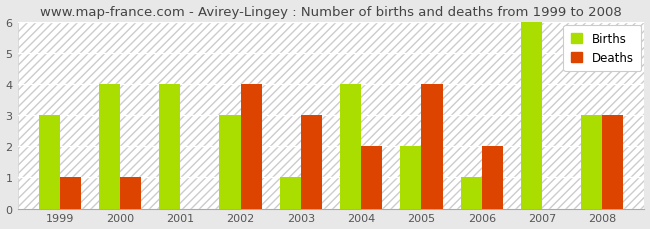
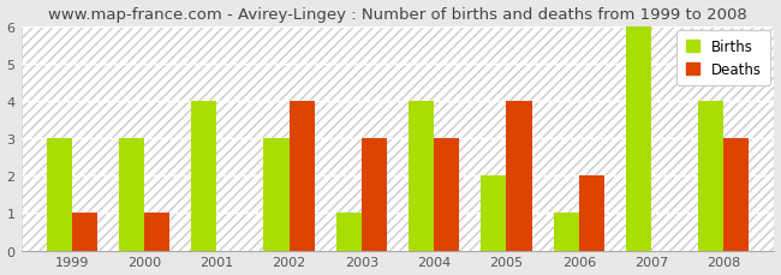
Births/2000: 4 -> 3
Deaths/2004: 2 -> 3
Births/2008: 3 -> 4
